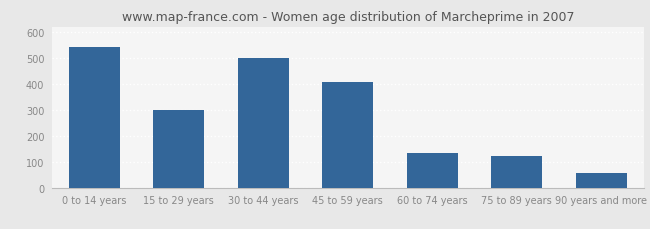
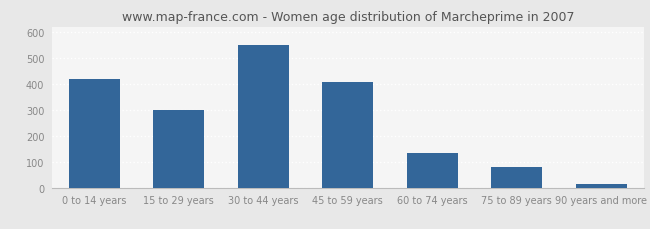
0 to 14 years: 540 -> 418
30 to 44 years: 500 -> 550
75 to 89 years: 120 -> 78
90 years and more: 55 -> 15
